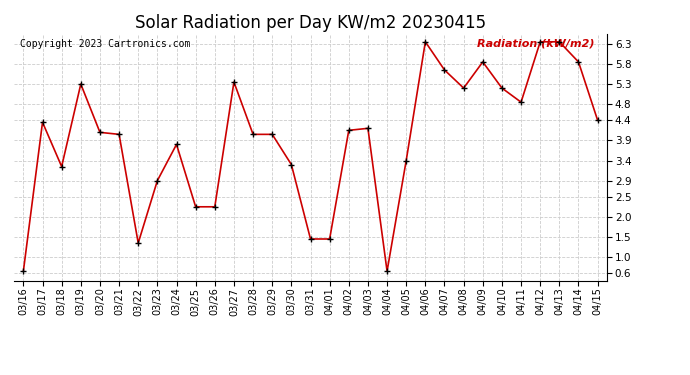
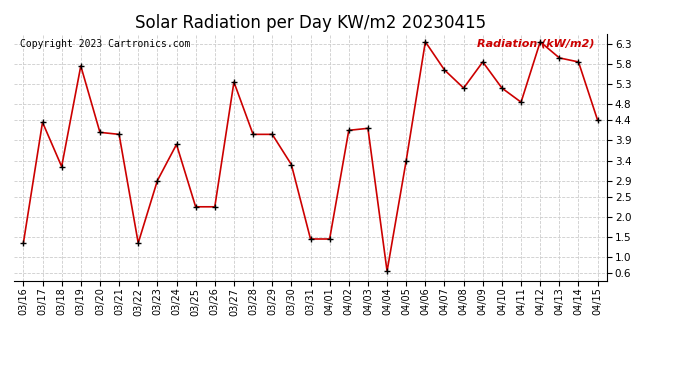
03/16: 0.65 -> 1.35
03/19: 5.30 -> 5.75
04/13: 6.35 -> 5.95
